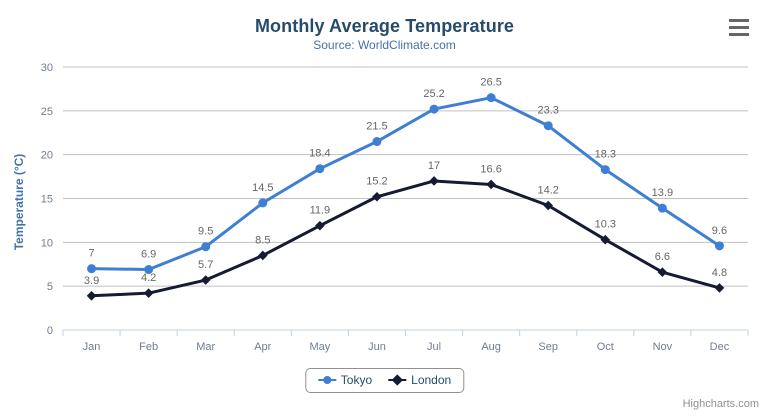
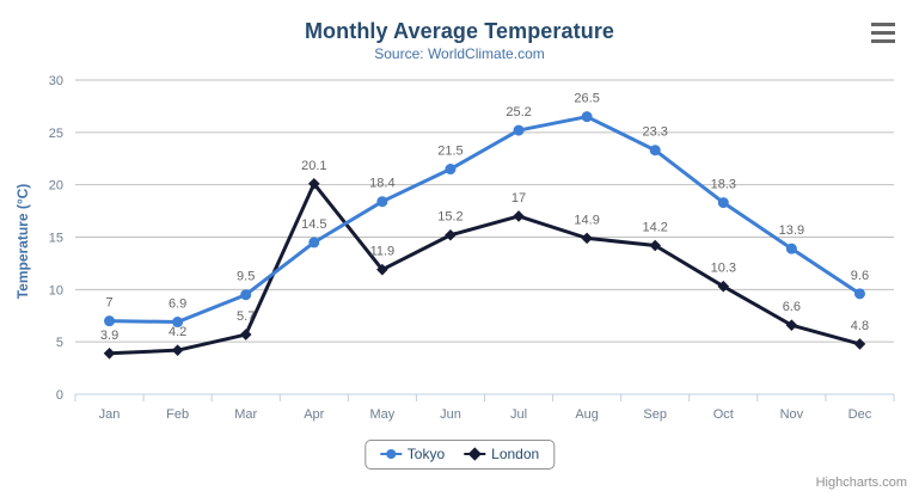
London/Apr: 8.5 -> 20.1
London/Aug: 16.6 -> 14.9
